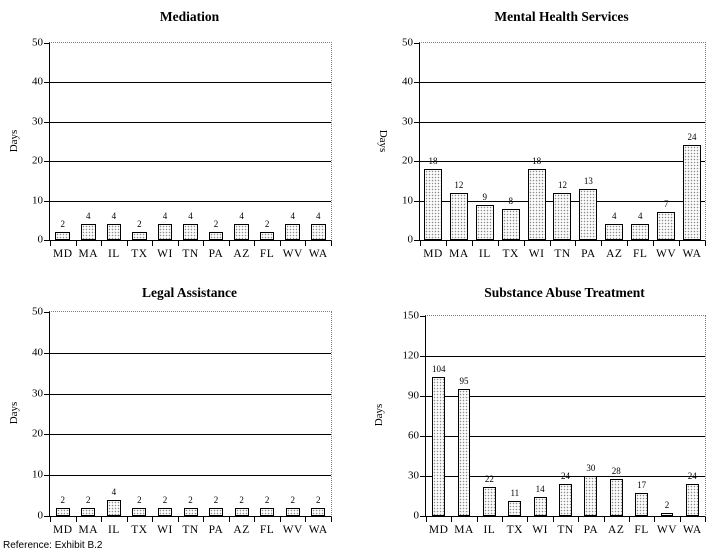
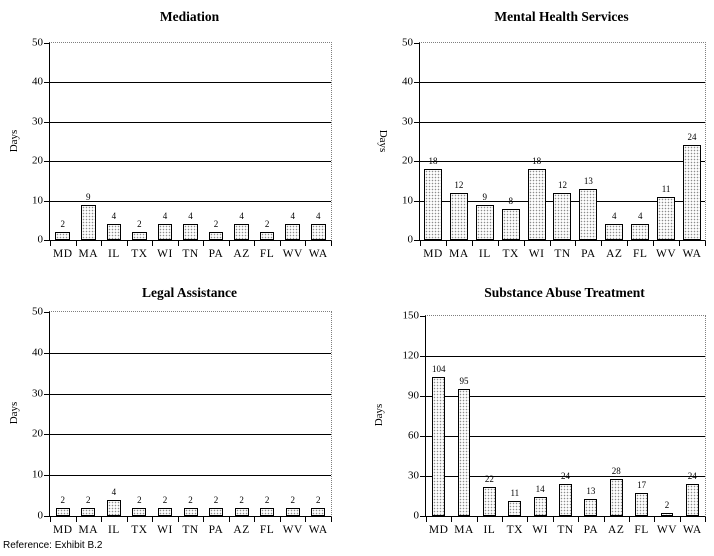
Mediation/MA: 4 -> 9
Mental Health Services/WV: 7 -> 11
Substance Abuse Treatment/PA: 30 -> 13
